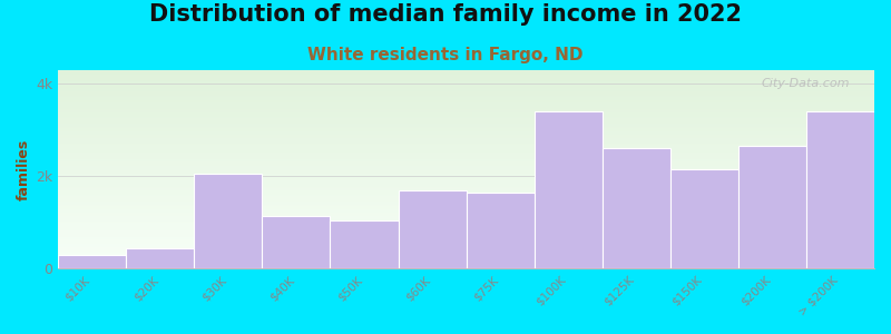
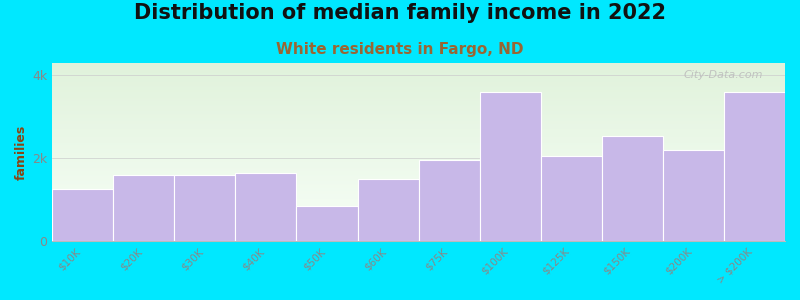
$10K: 0.30k -> 1.25k
$20K: 0.45k -> 1.60k
$30K: 2.05k -> 1.60k
$40K: 1.15k -> 1.65k
$50K: 1.05k -> 0.85k
$60K: 1.70k -> 1.50k
$75K: 1.65k -> 1.95k
$100K: 3.40k -> 3.60k
$125K: 2.60k -> 2.05k
$150K: 2.15k -> 2.55k
$200K: 2.65k -> 2.20k
> $200K: 3.40k -> 3.60k
